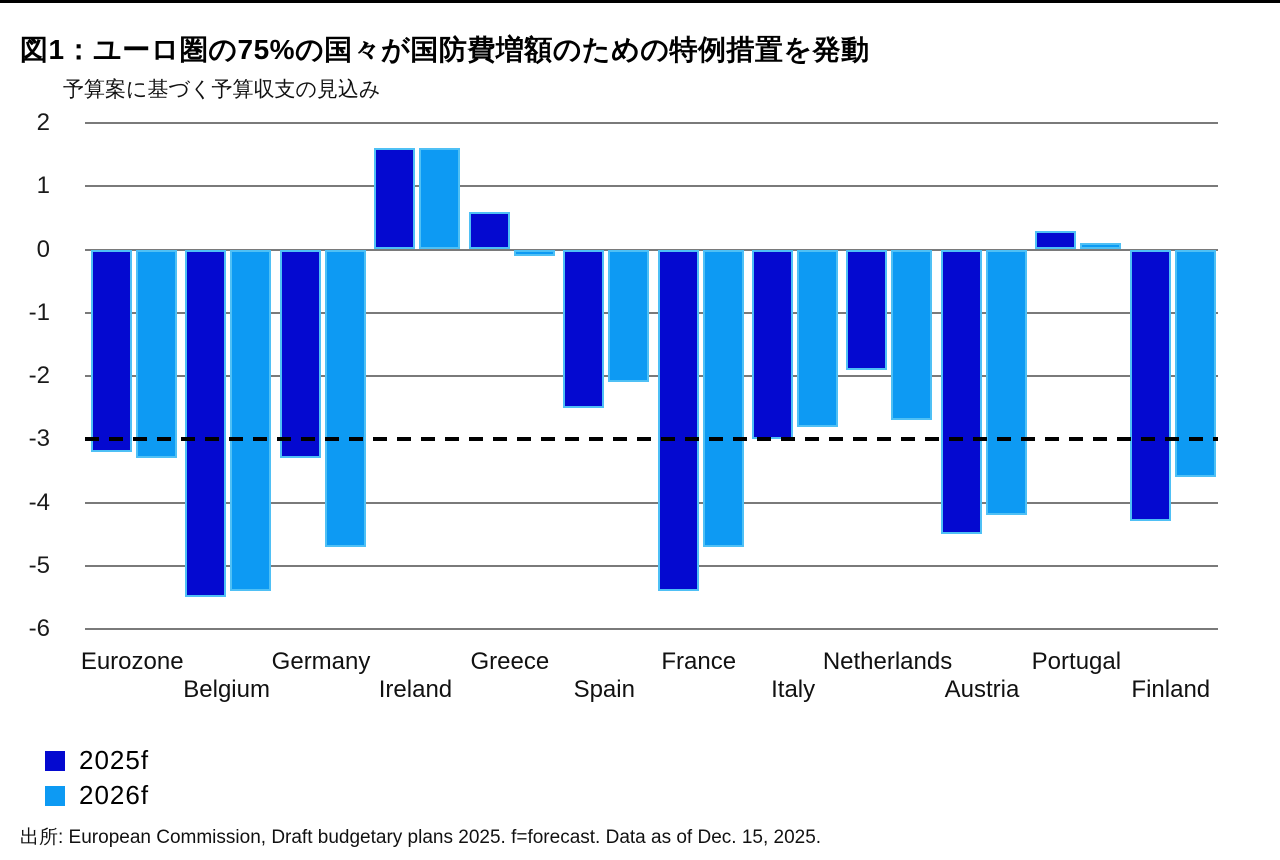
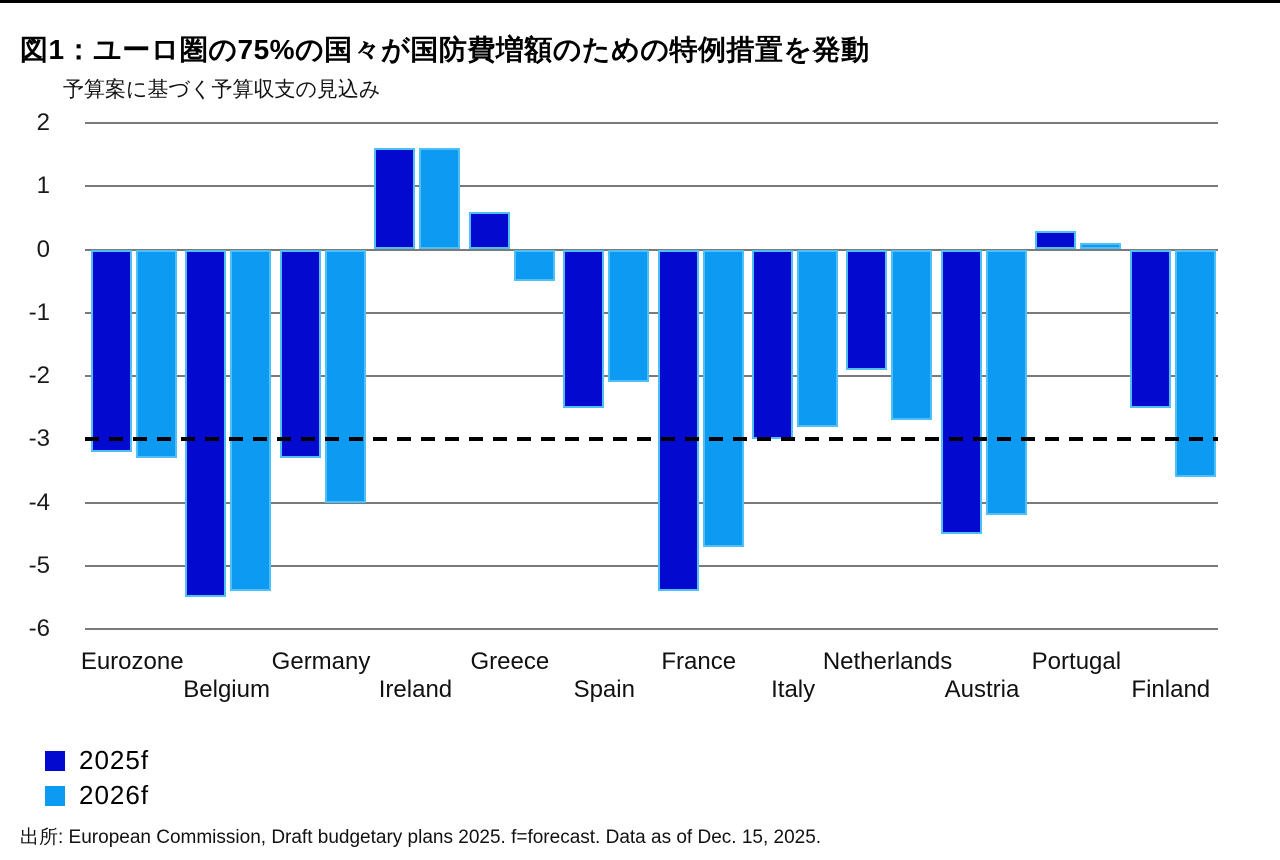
2026f/Germany: -4.7 -> -4.0
2026f/Greece: -0.1 -> -0.5
2025f/Finland: -4.3 -> -2.5
